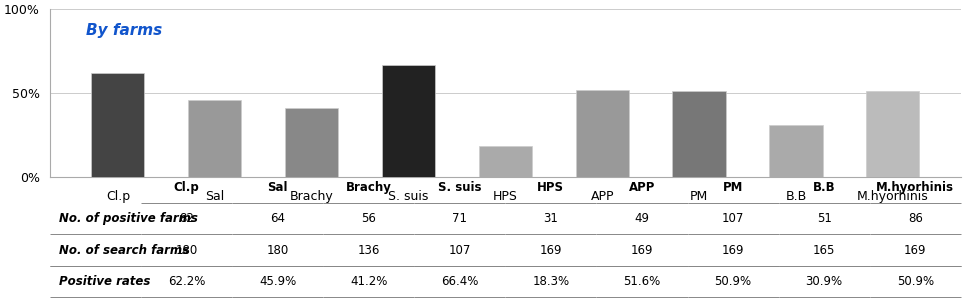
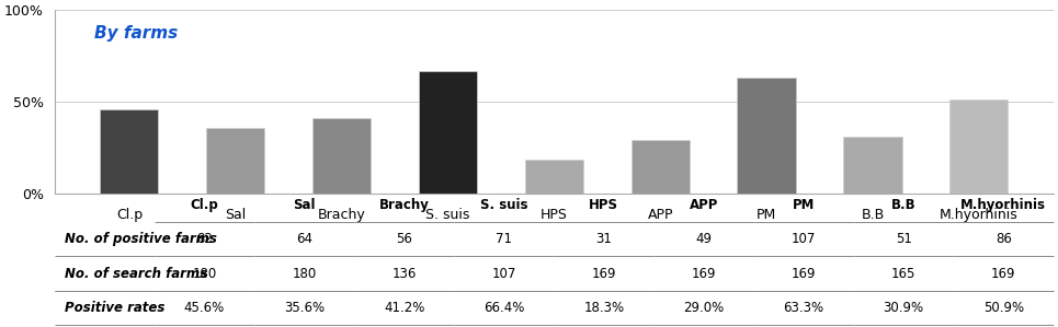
Cl.p: 62.2% -> 45.6%
Sal: 45.9% -> 35.6%
APP: 51.6% -> 29.0%
PM: 50.9% -> 63.3%
